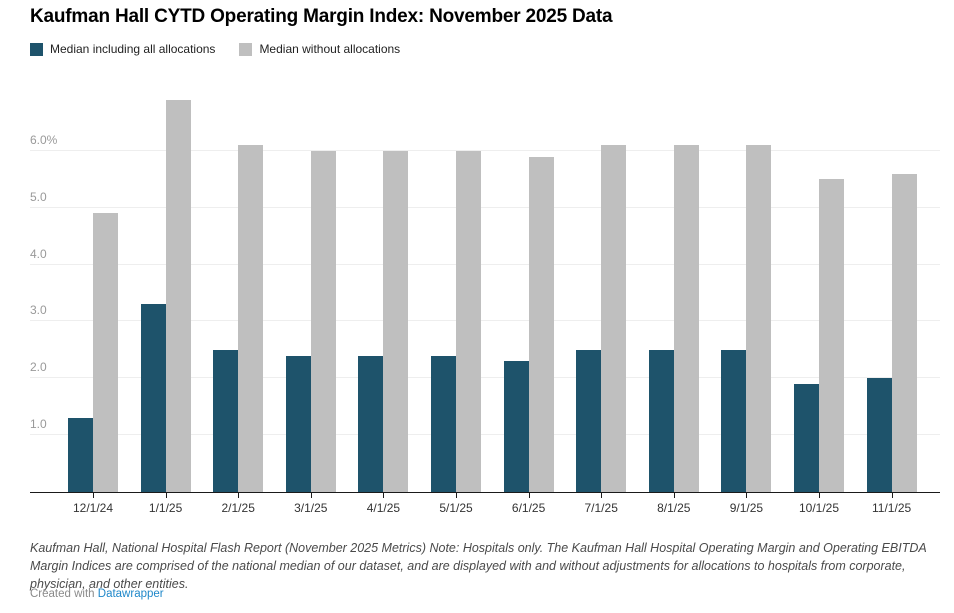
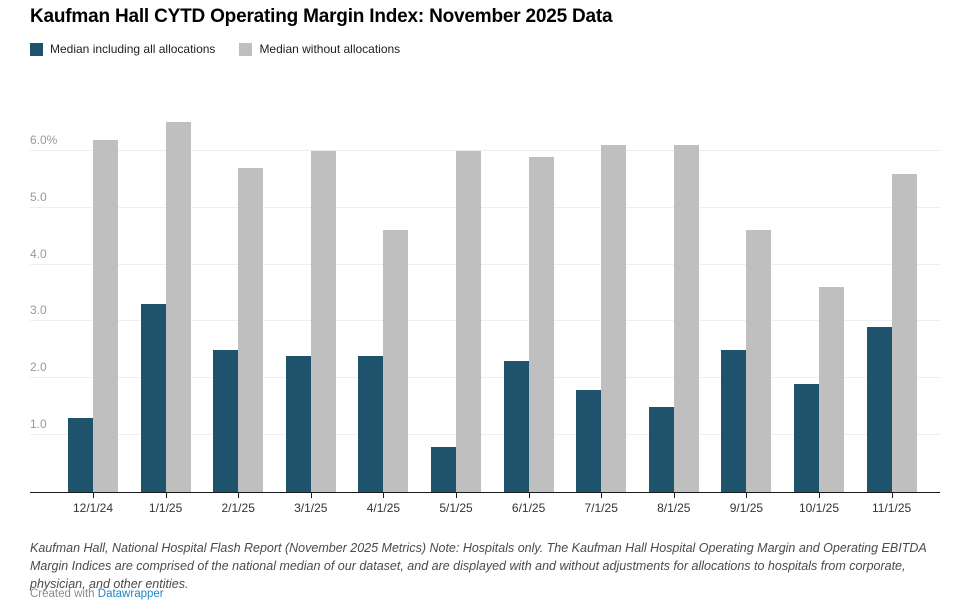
Median without allocations/12/1/24: 4.9% -> 6.2%
Median without allocations/1/1/25: 6.9% -> 6.5%
Median without allocations/2/1/25: 6.1% -> 5.7%
Median without allocations/4/1/25: 6.0% -> 4.6%
Median including all allocations/5/1/25: 2.4% -> 0.8%
Median including all allocations/7/1/25: 2.5% -> 1.8%
Median including all allocations/8/1/25: 2.5% -> 1.5%
Median without allocations/9/1/25: 6.1% -> 4.6%
Median without allocations/10/1/25: 5.5% -> 3.6%
Median including all allocations/11/1/25: 2.0% -> 2.9%
